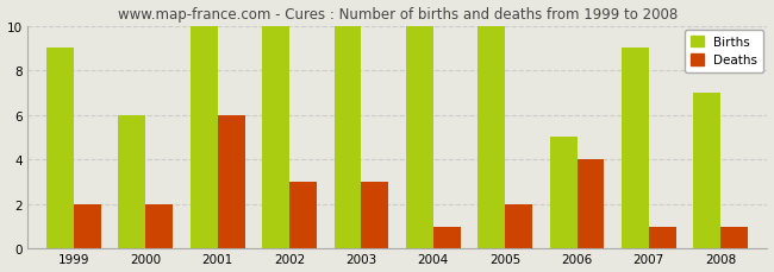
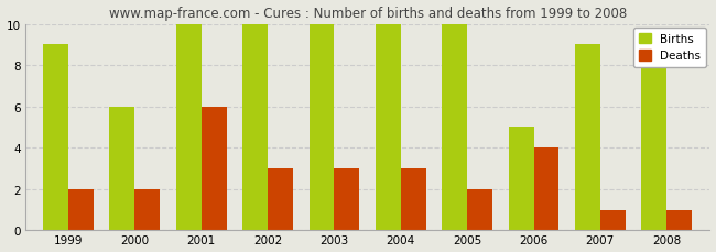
Deaths/2004: 1 -> 3
Births/2008: 7 -> 8
